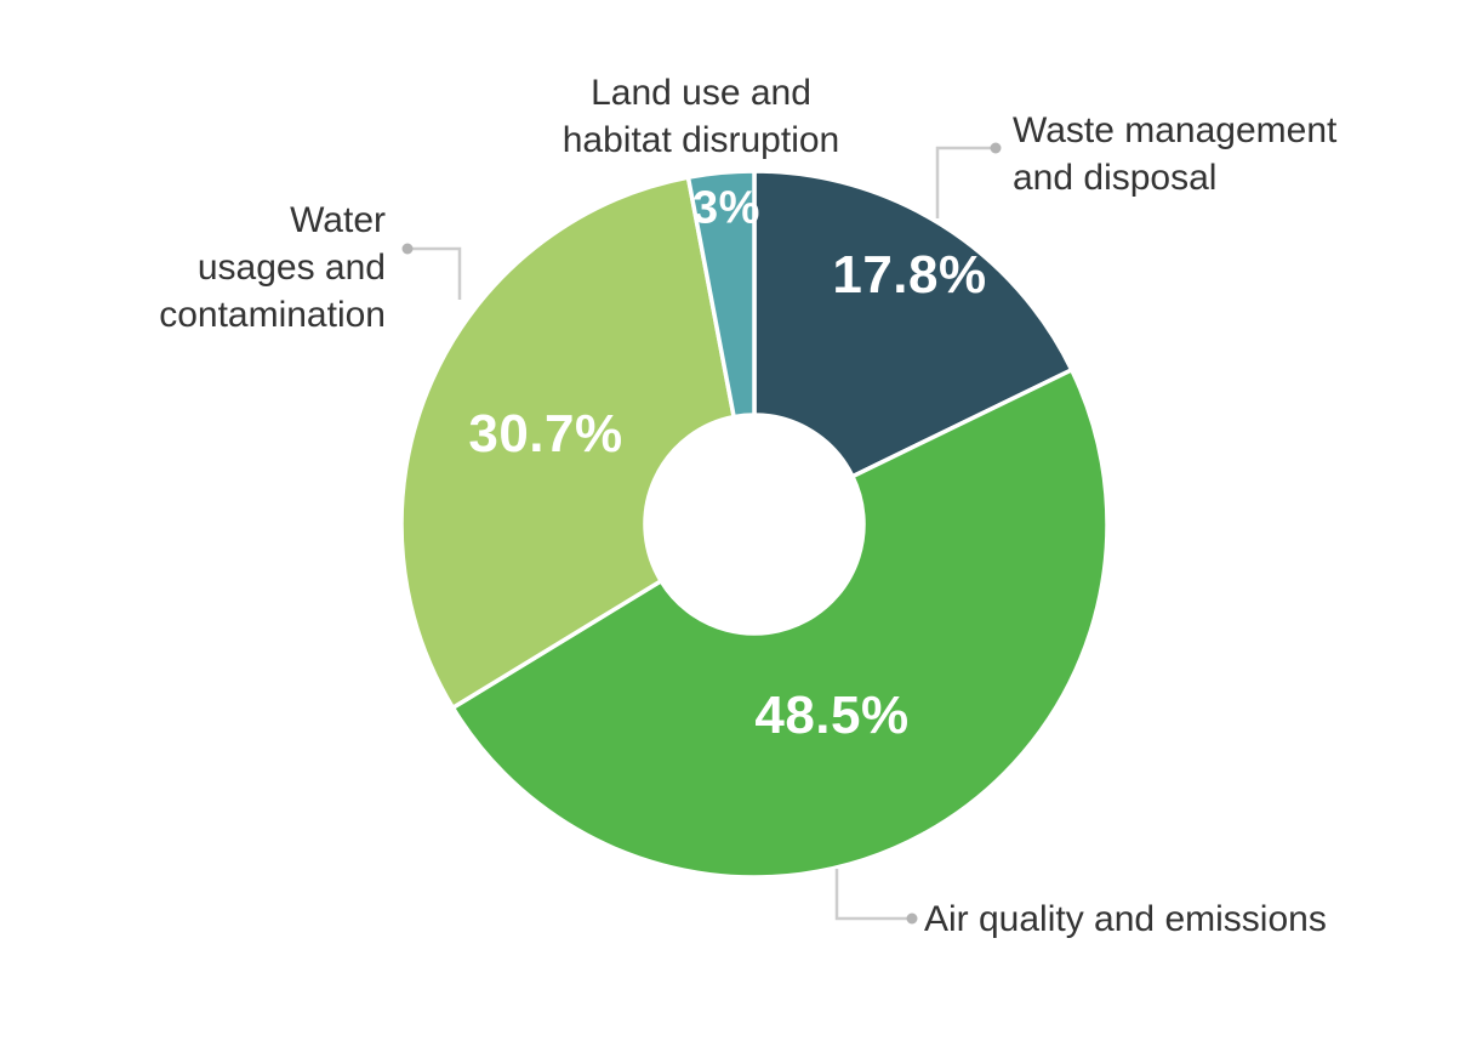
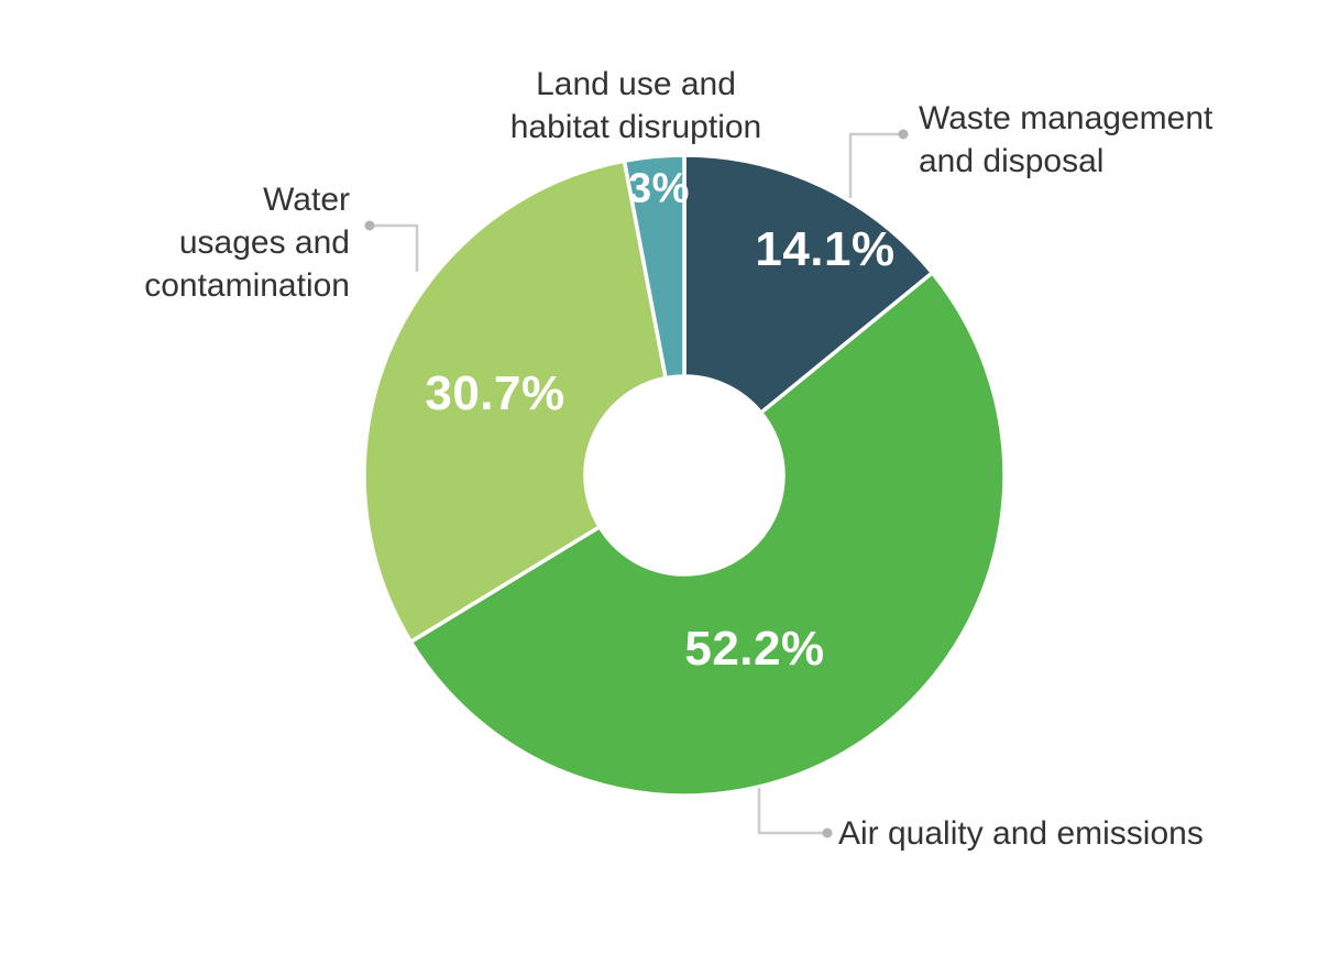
Waste management and disposal: 17.8% -> 14.1%
Air quality and emissions: 48.5% -> 52.2%
